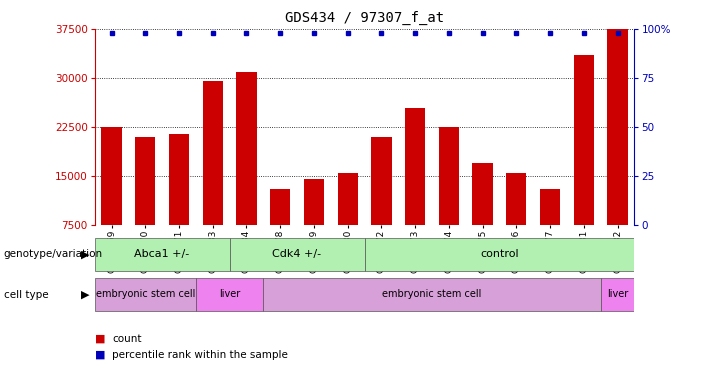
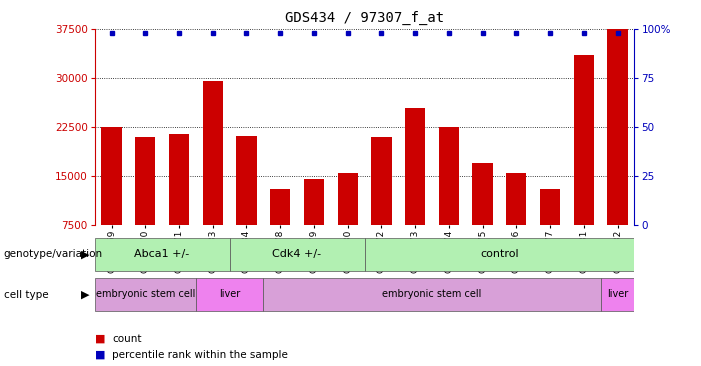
GSM9284: 31000 -> 21200
